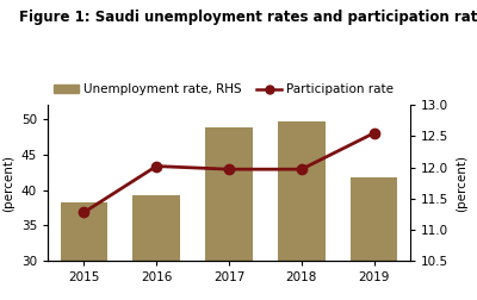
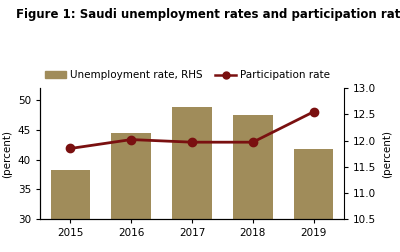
Participation rate/2015: 11.28 -> 11.85
Unemployment rate, RHS/2016: 39.2 -> 44.5
Unemployment rate, RHS/2018: 49.6 -> 47.5
